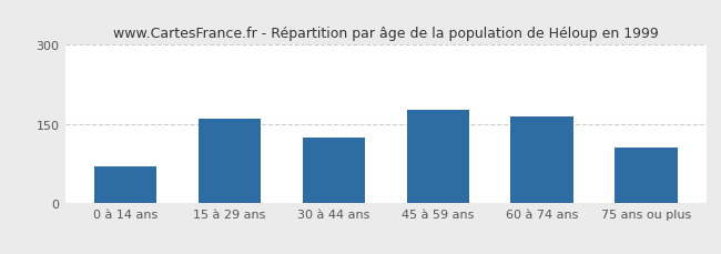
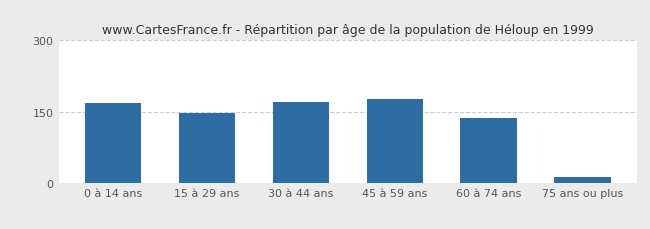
0 à 14 ans: 70 -> 168
15 à 29 ans: 160 -> 147
30 à 44 ans: 125 -> 170
60 à 74 ans: 165 -> 137
75 ans ou plus: 105 -> 13
